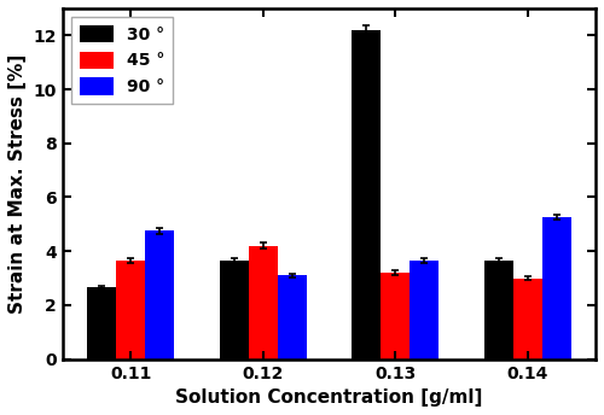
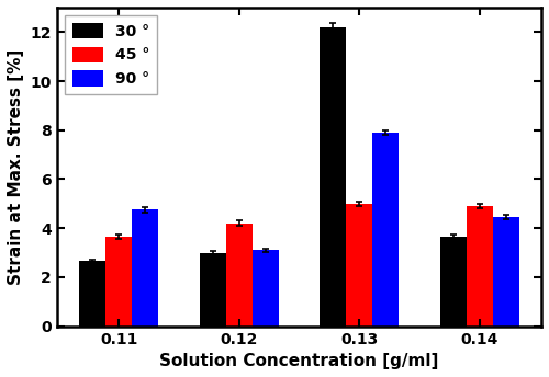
30 °/0.12: 3.65 -> 3.00
45 °/0.13: 3.20 -> 5.00
90 °/0.13: 3.65 -> 7.90
45 °/0.14: 3.00 -> 4.90
90 °/0.14: 5.25 -> 4.45
